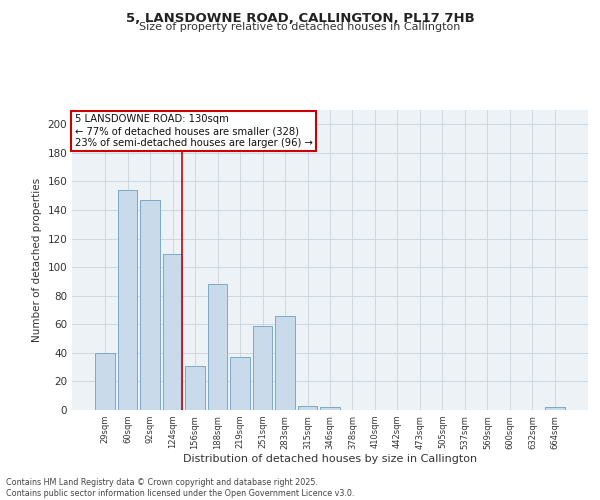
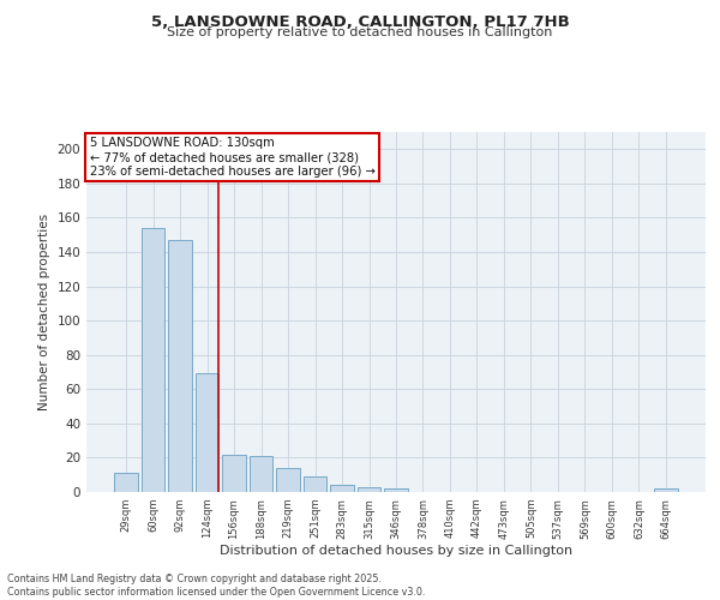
29sqm: 40 -> 11
124sqm: 109 -> 69
156sqm: 31 -> 22
188sqm: 88 -> 21
219sqm: 37 -> 14
251sqm: 59 -> 9
283sqm: 66 -> 4
